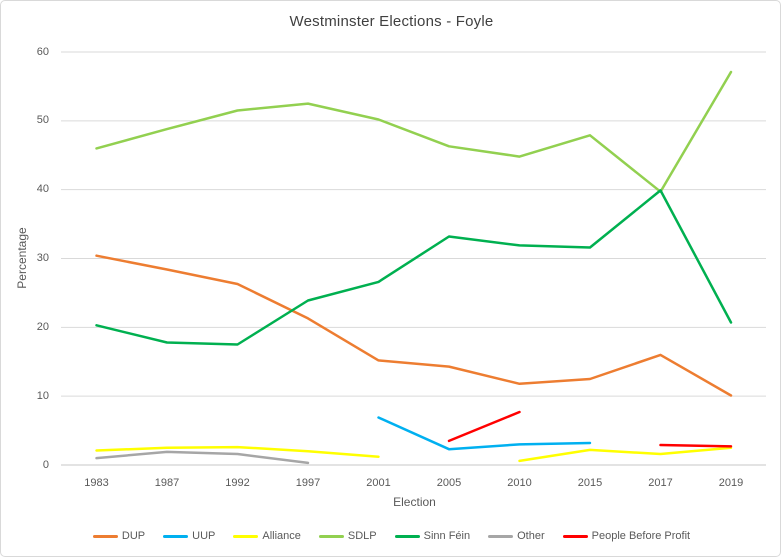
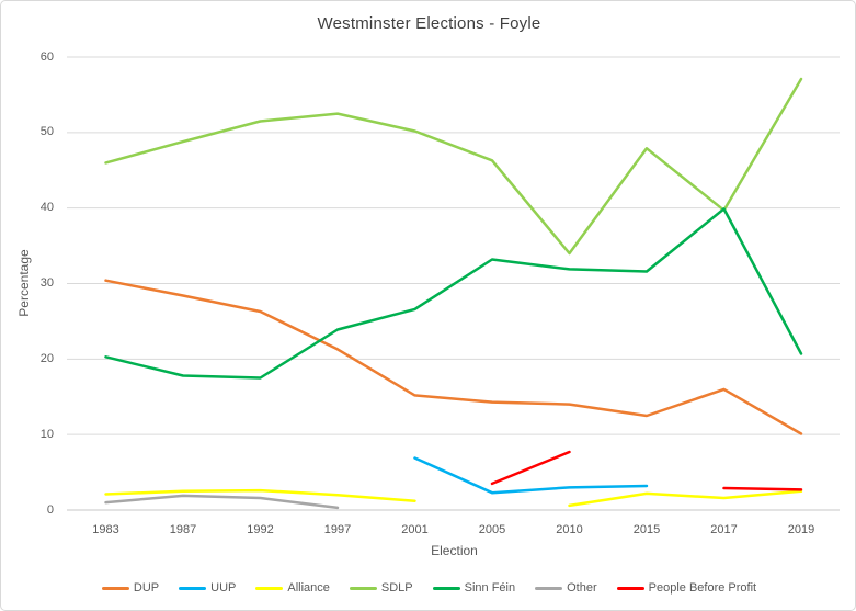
DUP/2010: 12 -> 14
SDLP/2010: 45 -> 34
